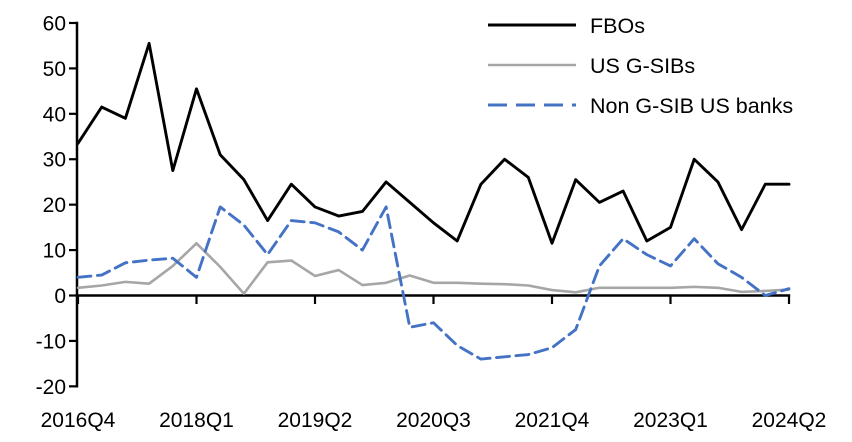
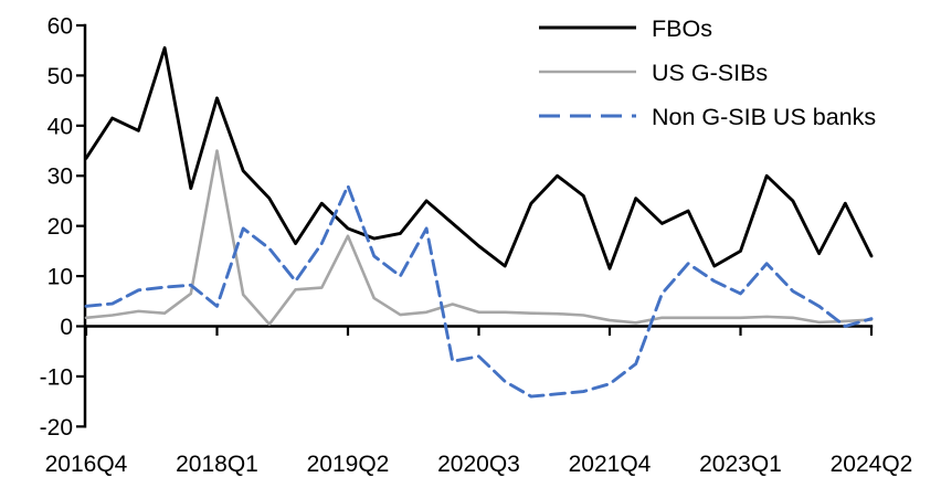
US G-SIBs/2018Q1: 12 -> 35
US G-SIBs/2019Q2: 4 -> 18
Non G-SIB US banks/2019Q2: 16 -> 28
FBOs/2024Q2: 24 -> 14
